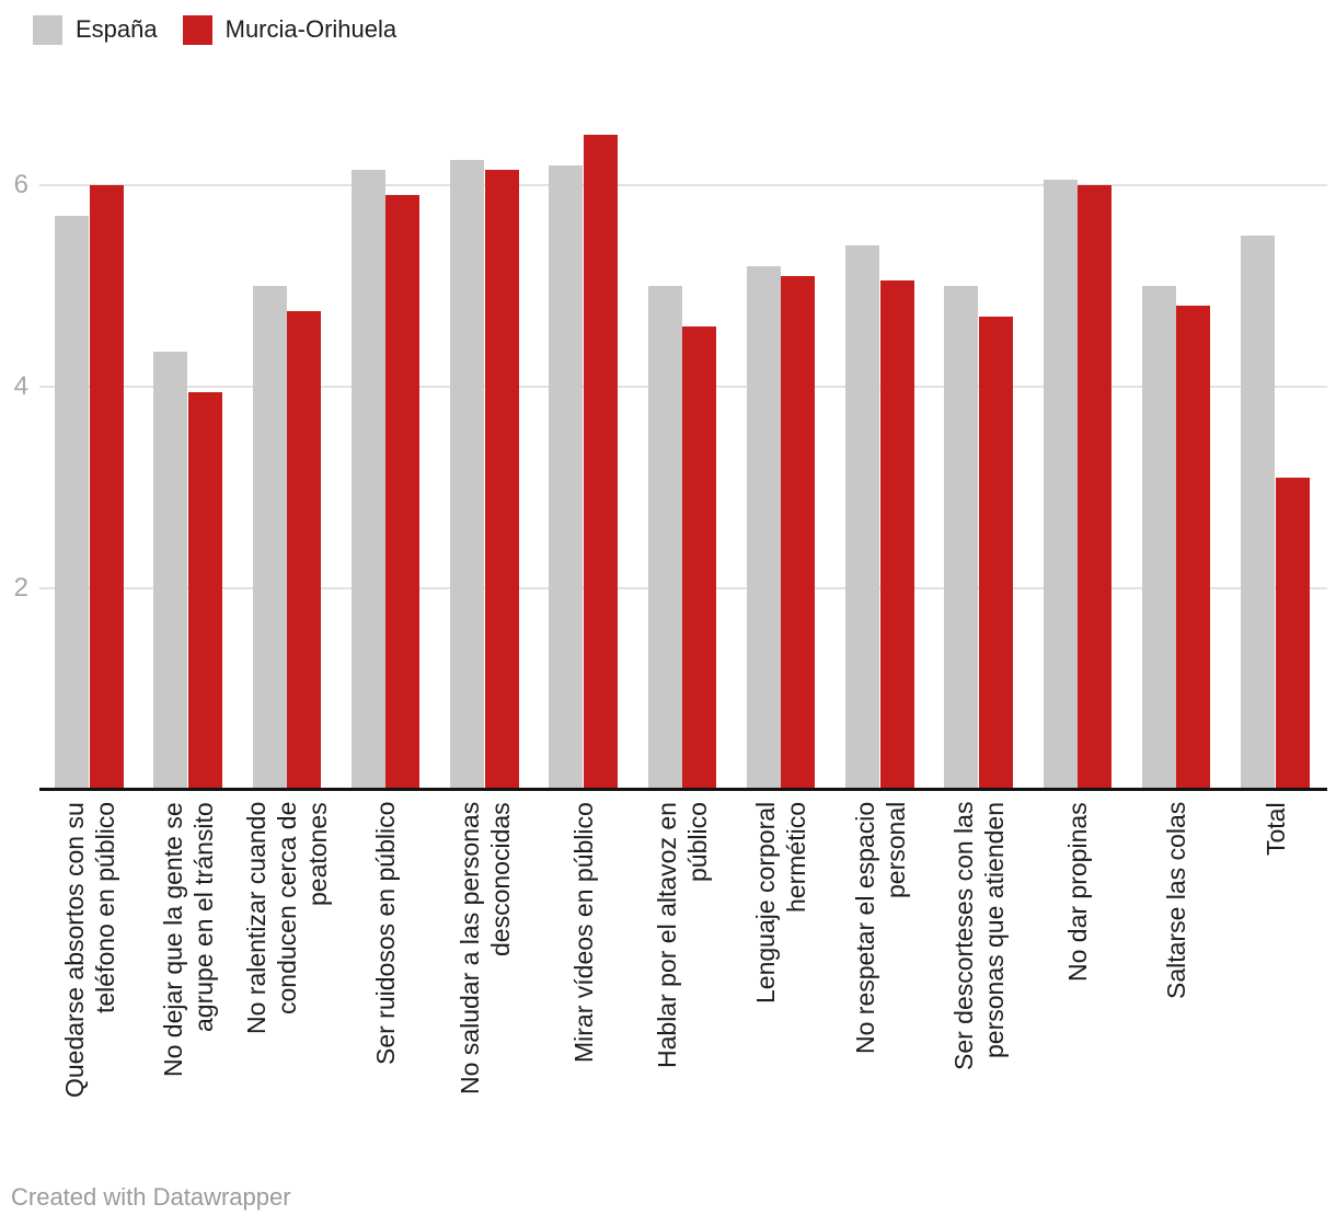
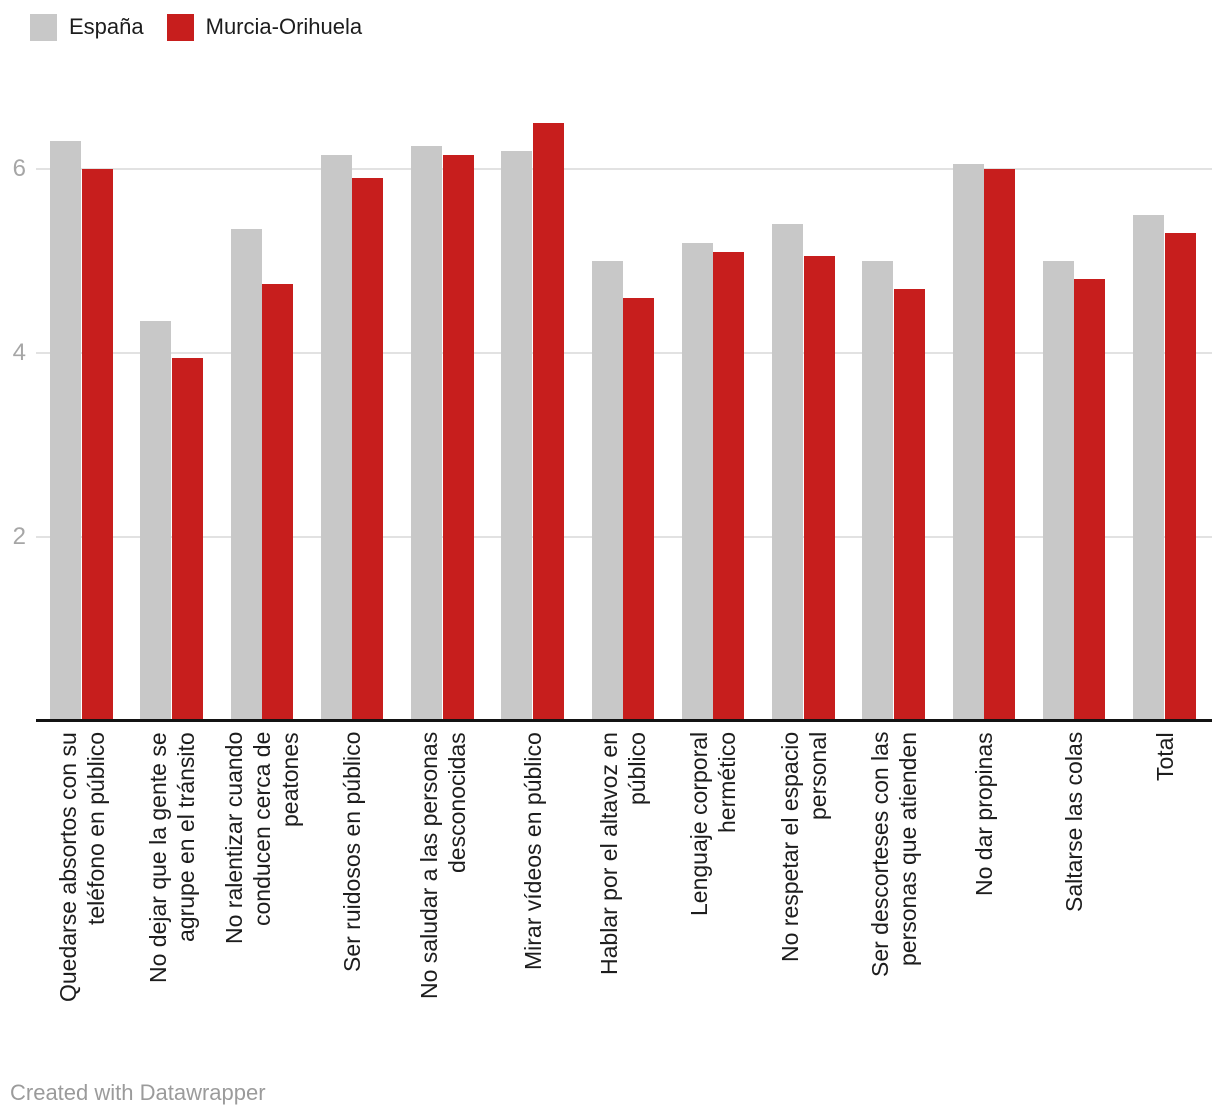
España/Quedarse absortos con su teléfono en público: 5.7 -> 6.3
España/No ralentizar cuando conducen cerca de peatones: 5.0 -> 5.3
Murcia-Orihuela/Total: 3.1 -> 5.3
